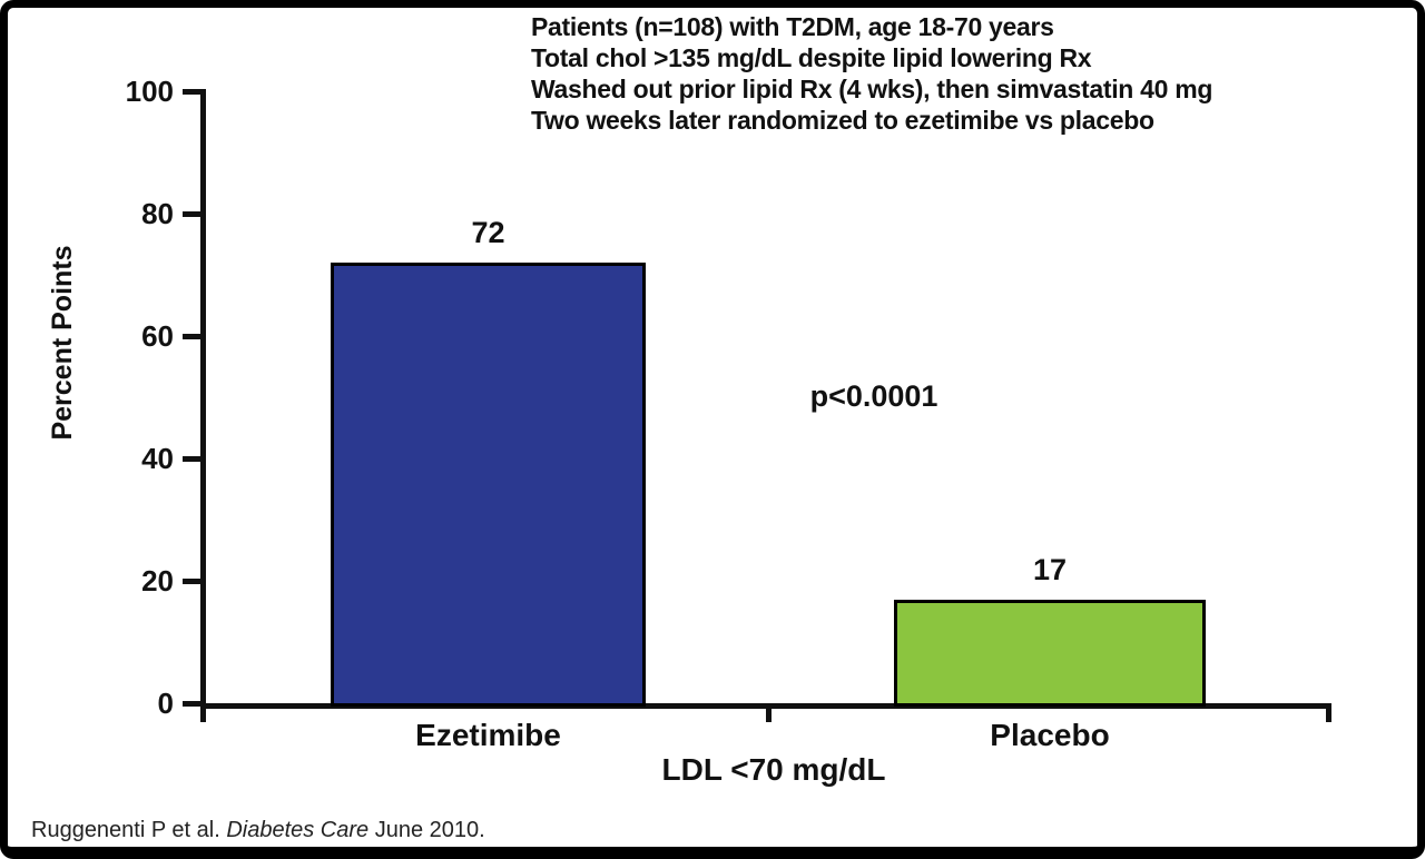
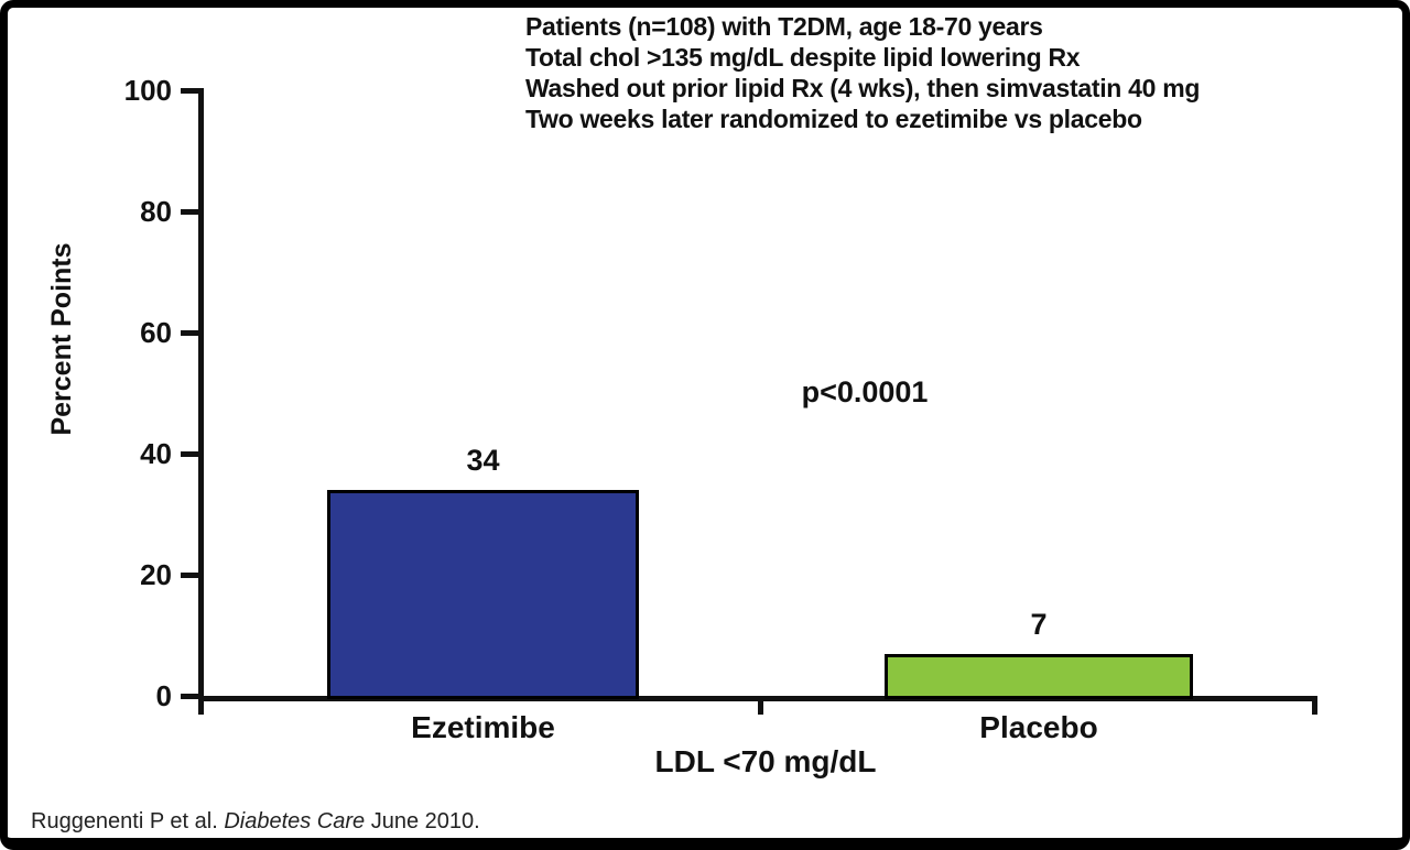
Ezetimibe: 72 -> 34
Placebo: 17 -> 7
